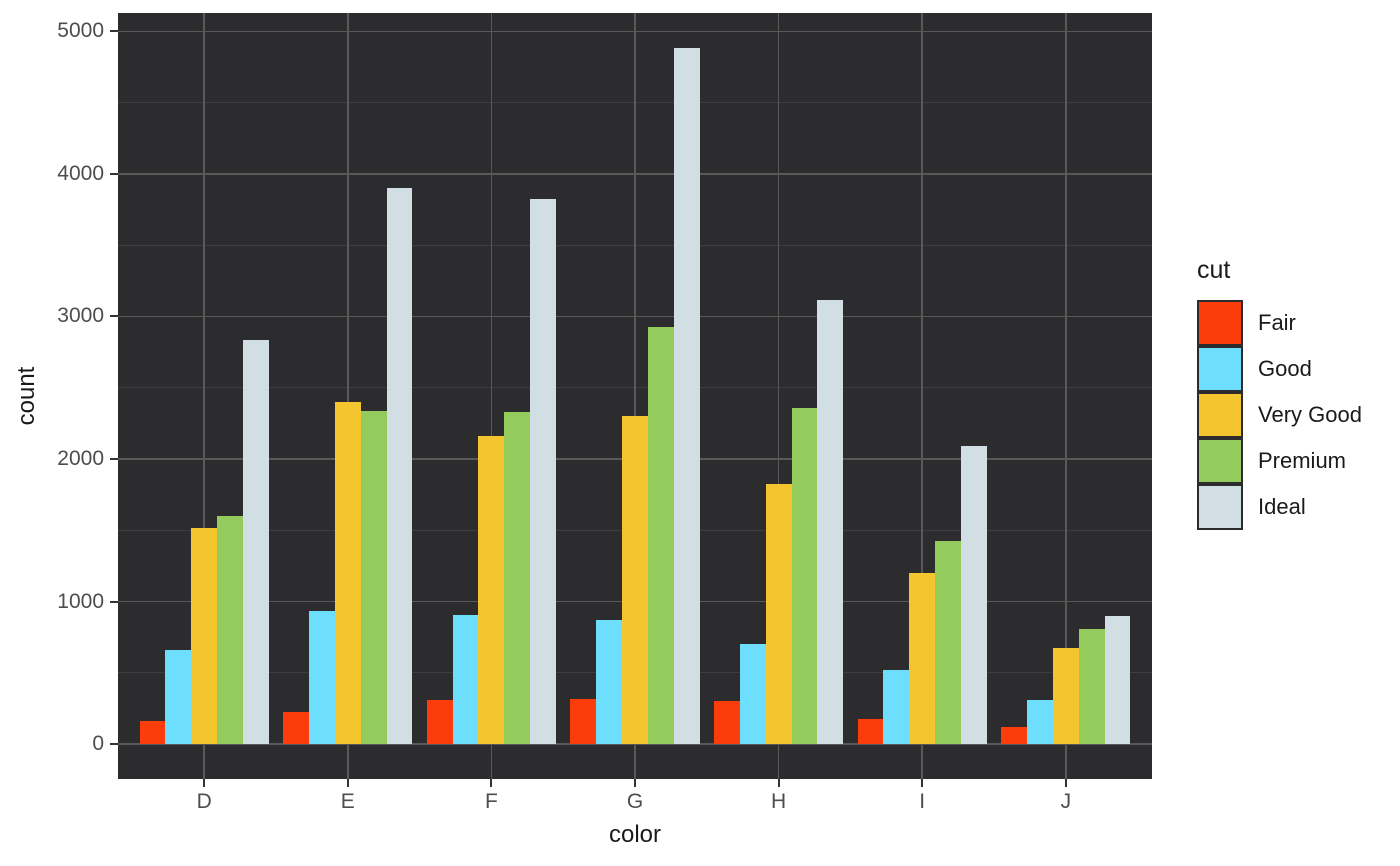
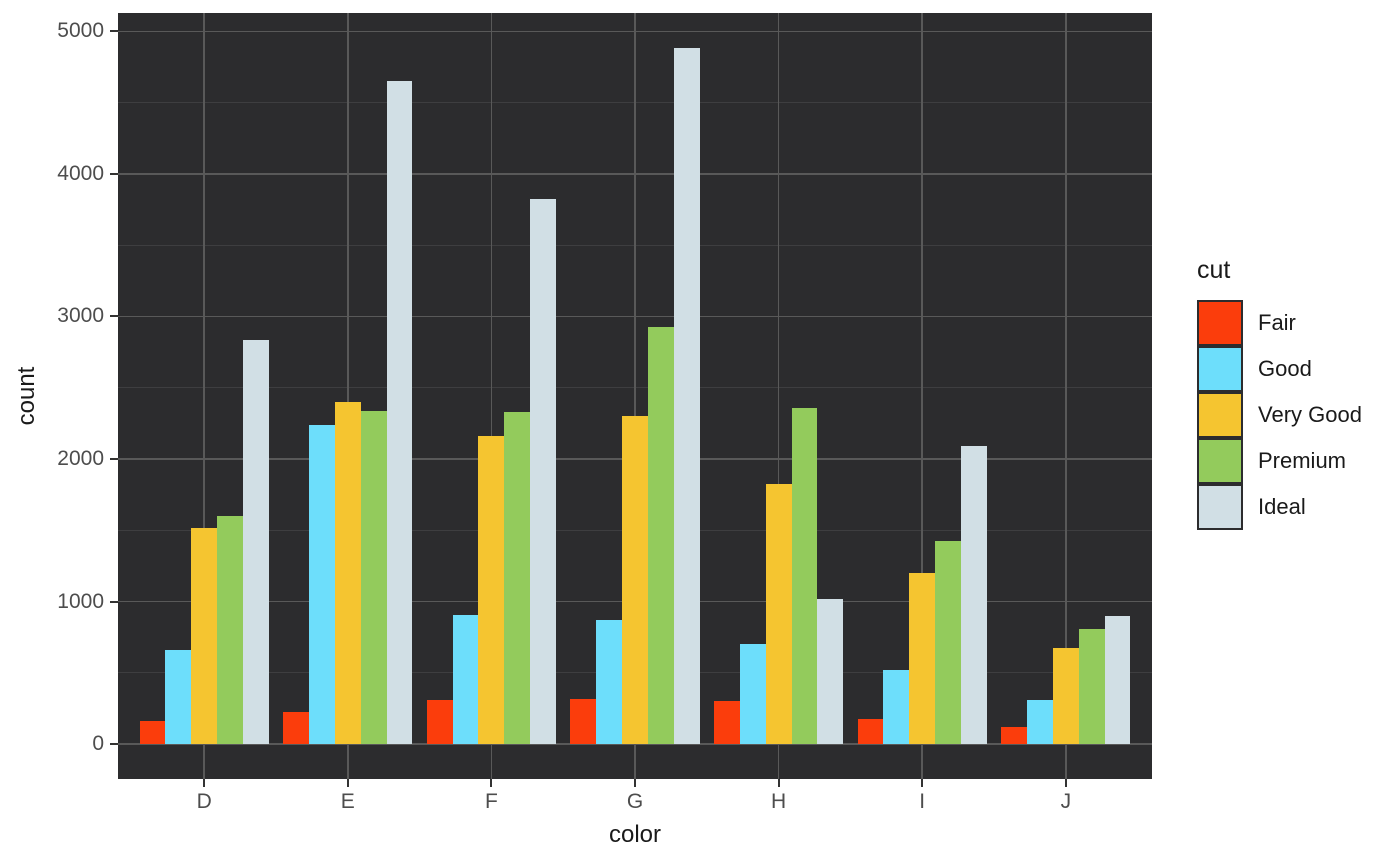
Good/E: 930 -> 2240
Ideal/E: 3900 -> 4650
Ideal/H: 3120 -> 1020
